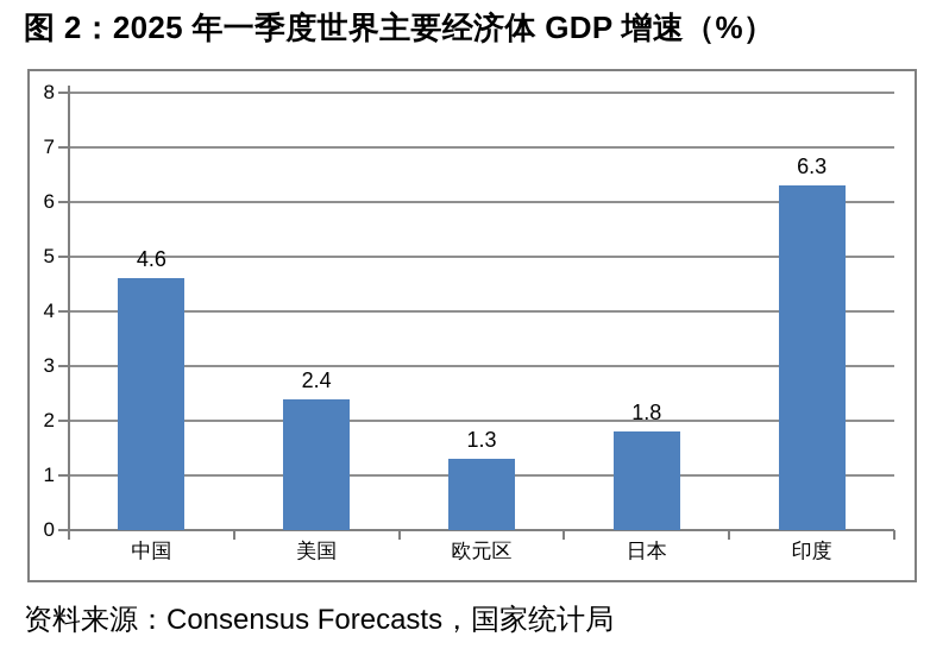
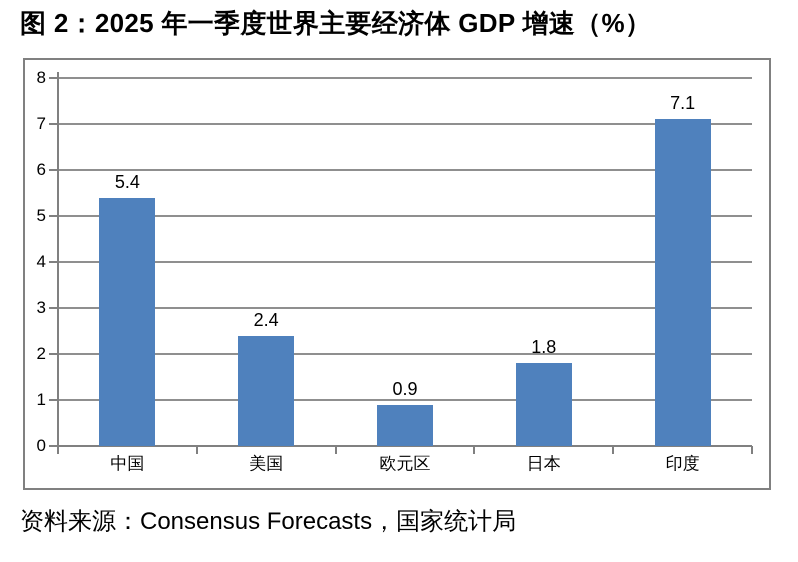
中国: 4.6 -> 5.4
欧元区: 1.3 -> 0.9
印度: 6.3 -> 7.1
